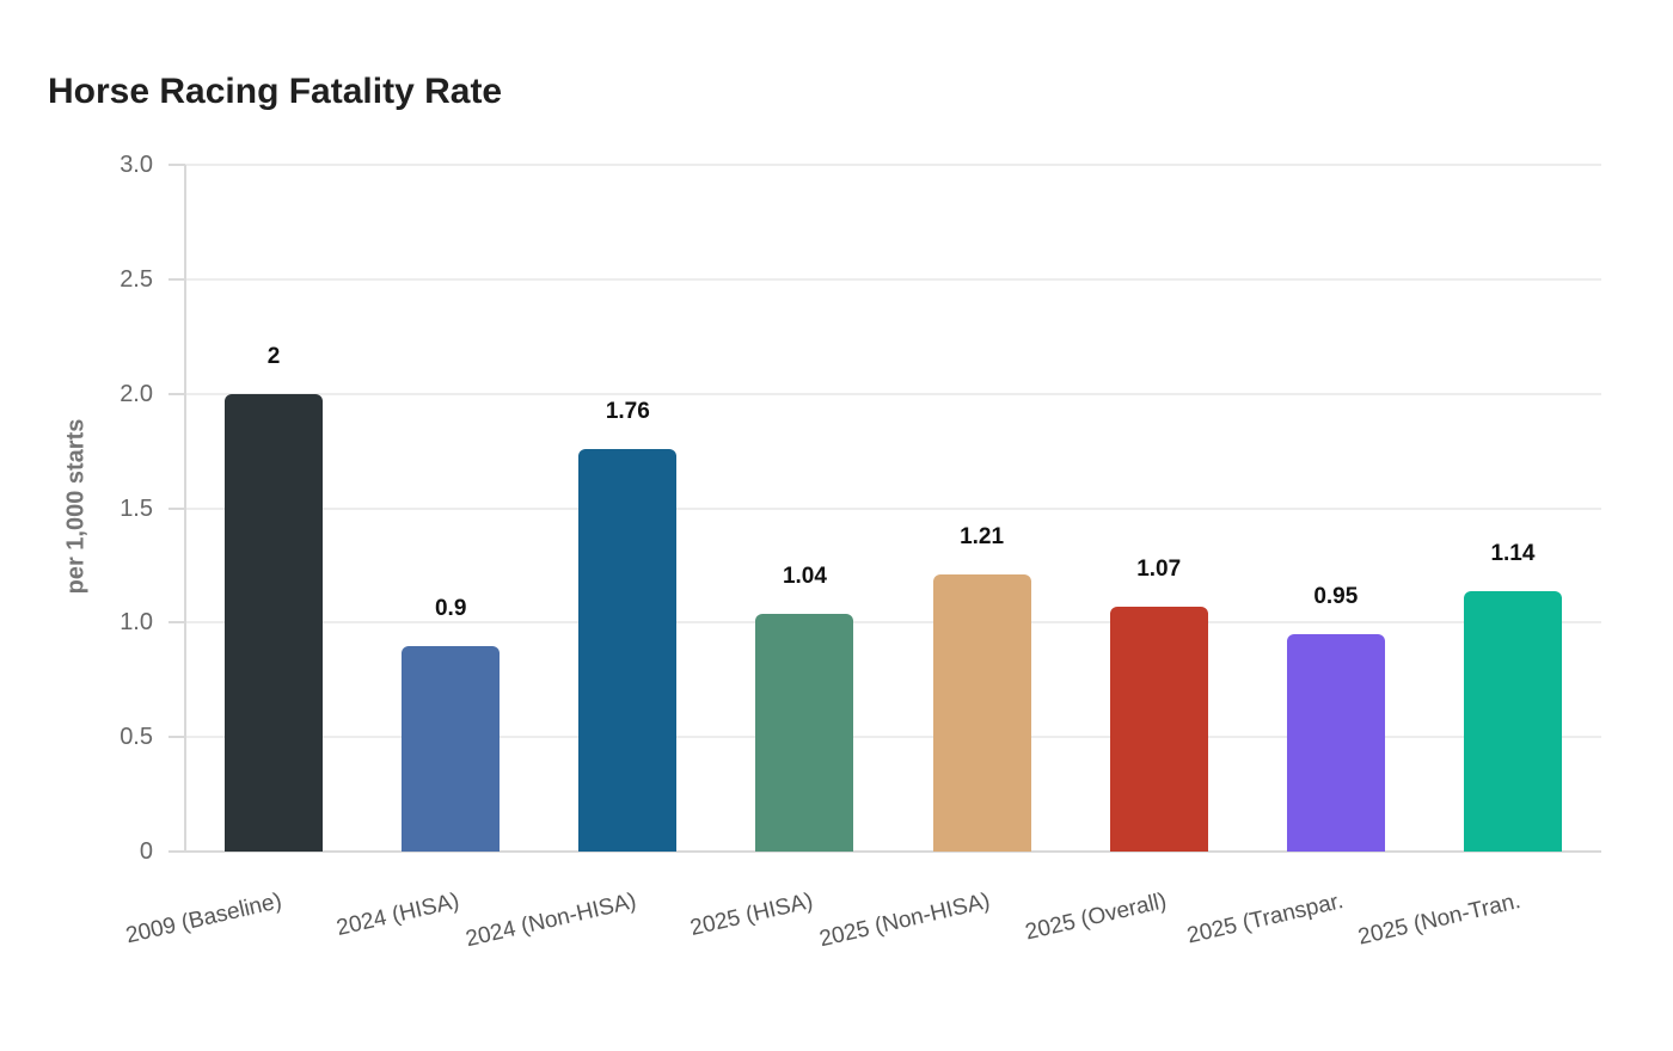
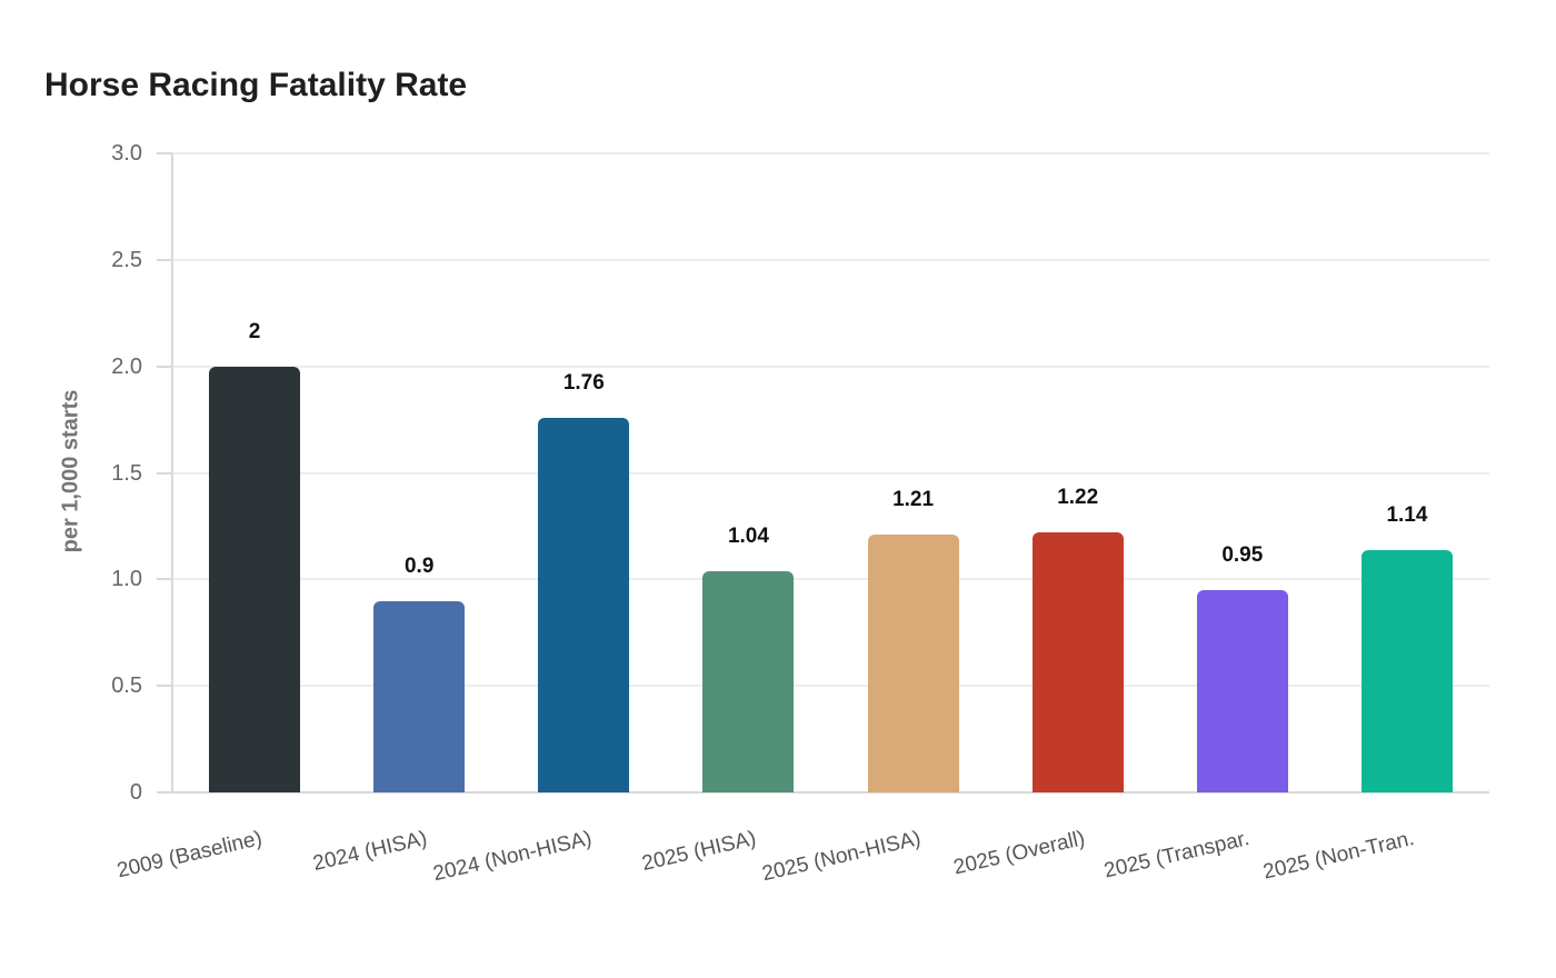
2025 (Overall): 1.07 -> 1.22
